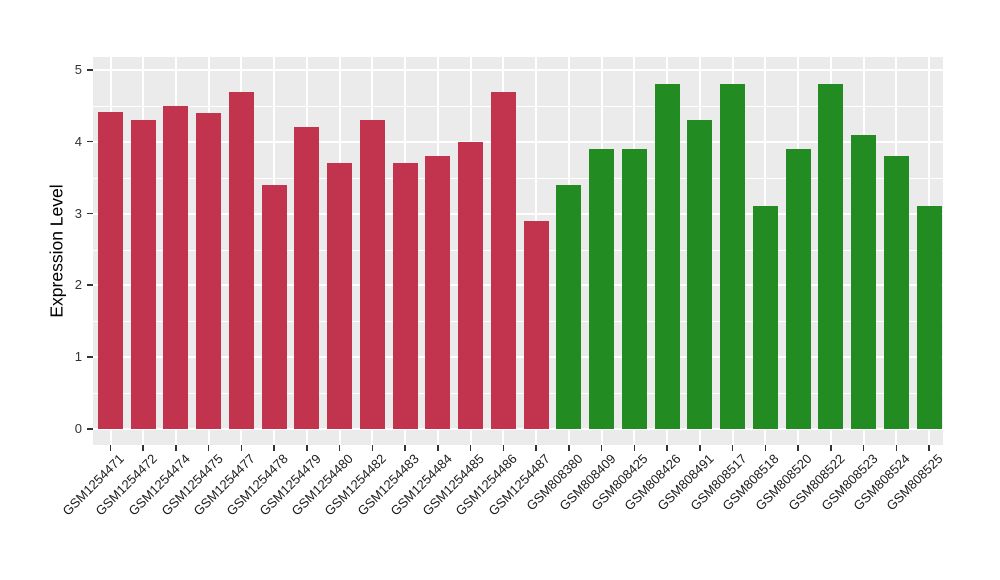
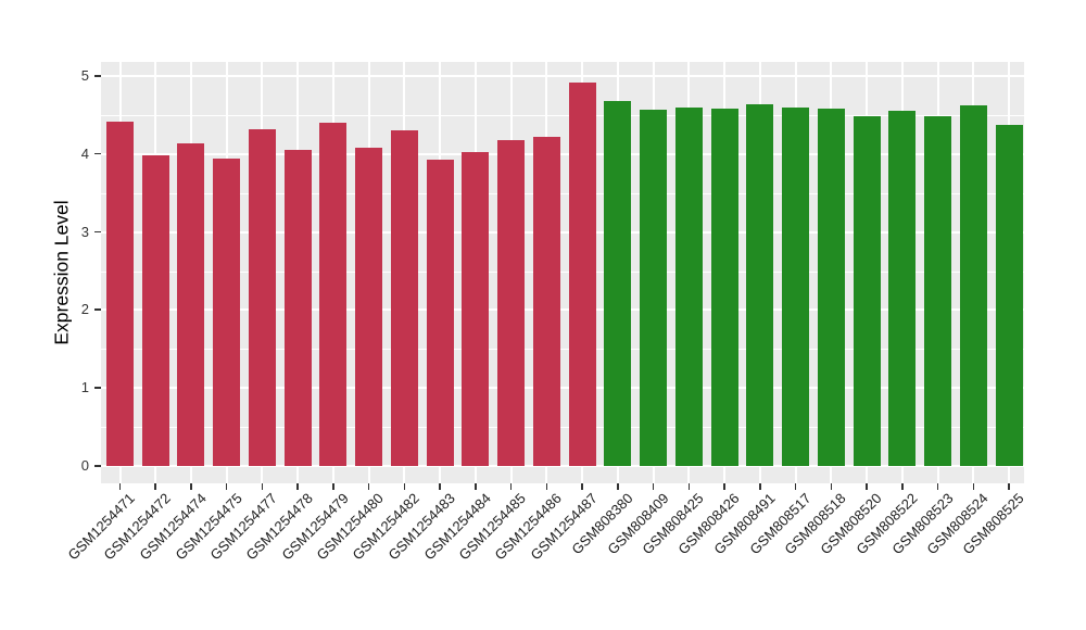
GSM1254472: 4.3 -> 4.0
GSM1254474: 4.5 -> 4.1
GSM1254475: 4.4 -> 3.9
GSM1254477: 4.7 -> 4.3
GSM1254478: 3.4 -> 4.0
GSM1254479: 4.2 -> 4.4
GSM1254480: 3.7 -> 4.1
GSM1254483: 3.7 -> 3.9
GSM1254484: 3.8 -> 4.0
GSM1254485: 4.0 -> 4.2
GSM1254486: 4.7 -> 4.2
GSM1254487: 2.9 -> 4.9
GSM808380: 3.4 -> 4.7
GSM808409: 3.9 -> 4.6
GSM808425: 3.9 -> 4.6
GSM808426: 4.8 -> 4.6
GSM808491: 4.3 -> 4.6
GSM808517: 4.8 -> 4.6
GSM808518: 3.1 -> 4.6
GSM808520: 3.9 -> 4.5
GSM808522: 4.8 -> 4.6
GSM808523: 4.1 -> 4.5
GSM808524: 3.8 -> 4.6
GSM808525: 3.1 -> 4.4
